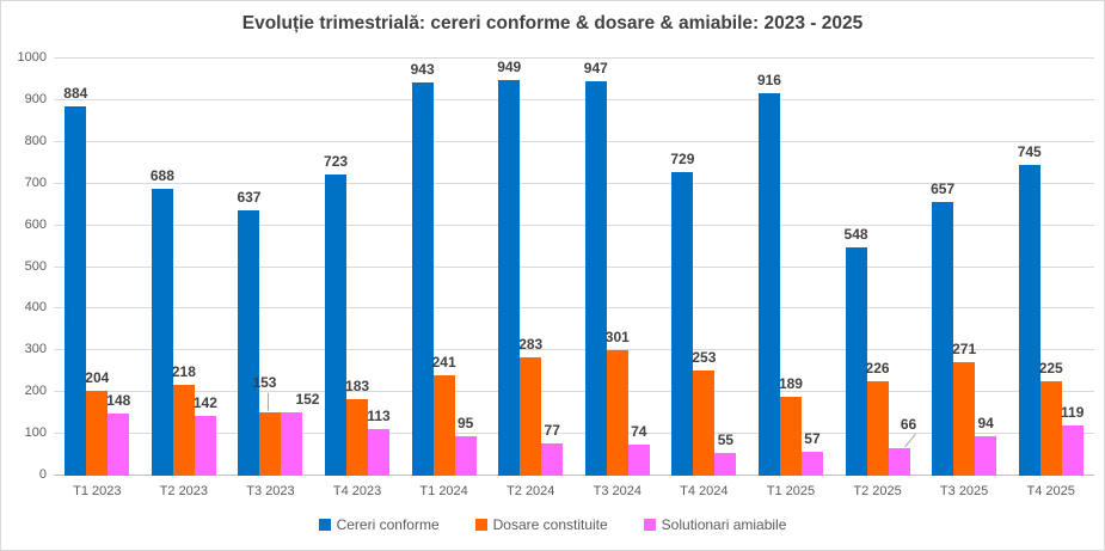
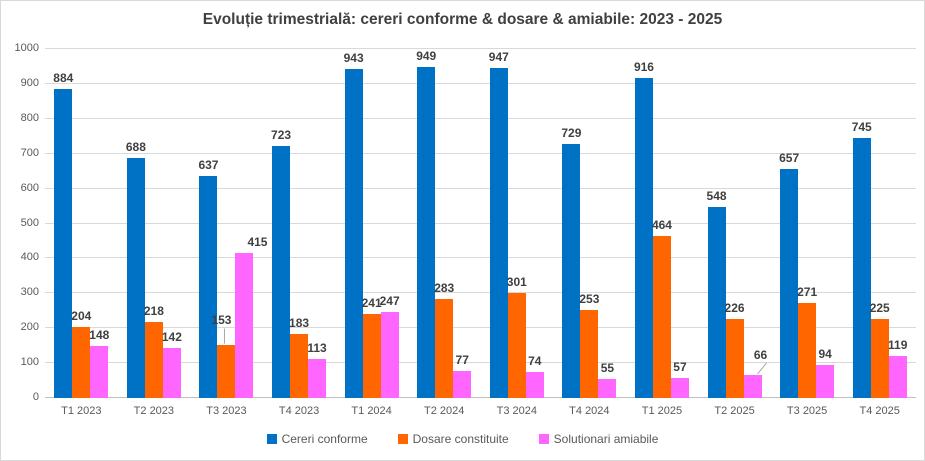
Solutionari amiabile/T3 2023: 152 -> 415
Solutionari amiabile/T1 2024: 95 -> 247
Dosare constituite/T1 2025: 189 -> 464
